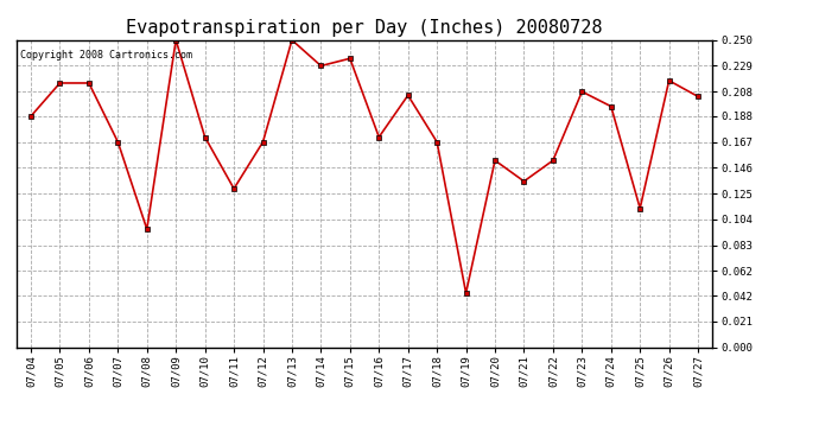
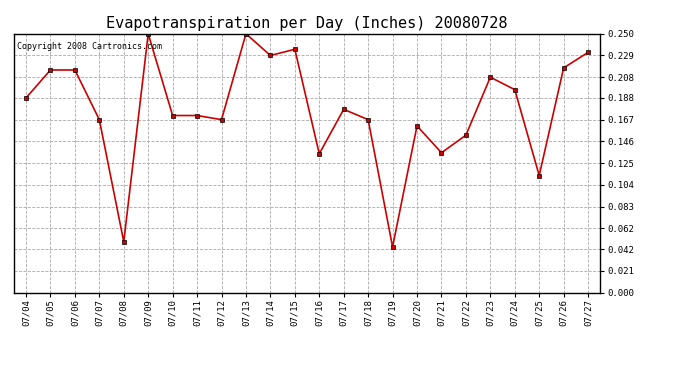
07/08: 0.096 -> 0.049
07/11: 0.129 -> 0.171
07/16: 0.171 -> 0.134
07/17: 0.205 -> 0.177
07/20: 0.152 -> 0.161
07/27: 0.204 -> 0.232
